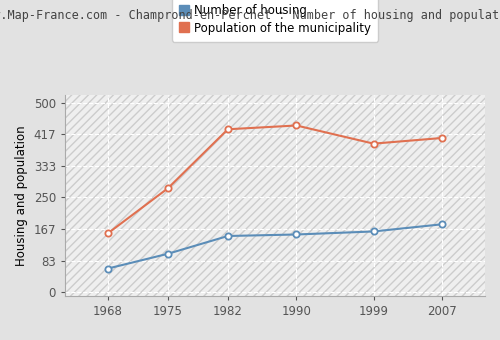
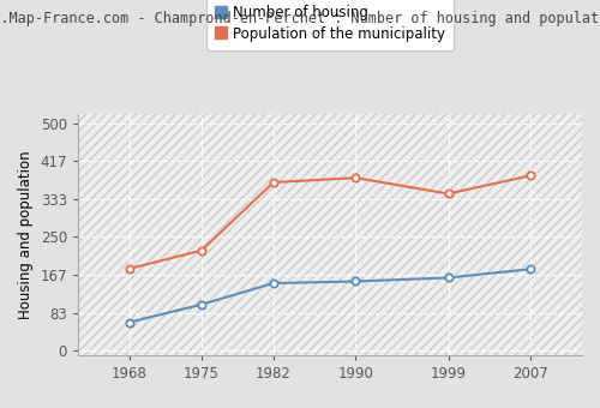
Population of the municipality/1968: 155 -> 180
Population of the municipality/1975: 274 -> 220
Population of the municipality/1982: 430 -> 370
Population of the municipality/1990: 440 -> 380
Population of the municipality/1999: 392 -> 345
Population of the municipality/2007: 407 -> 385
